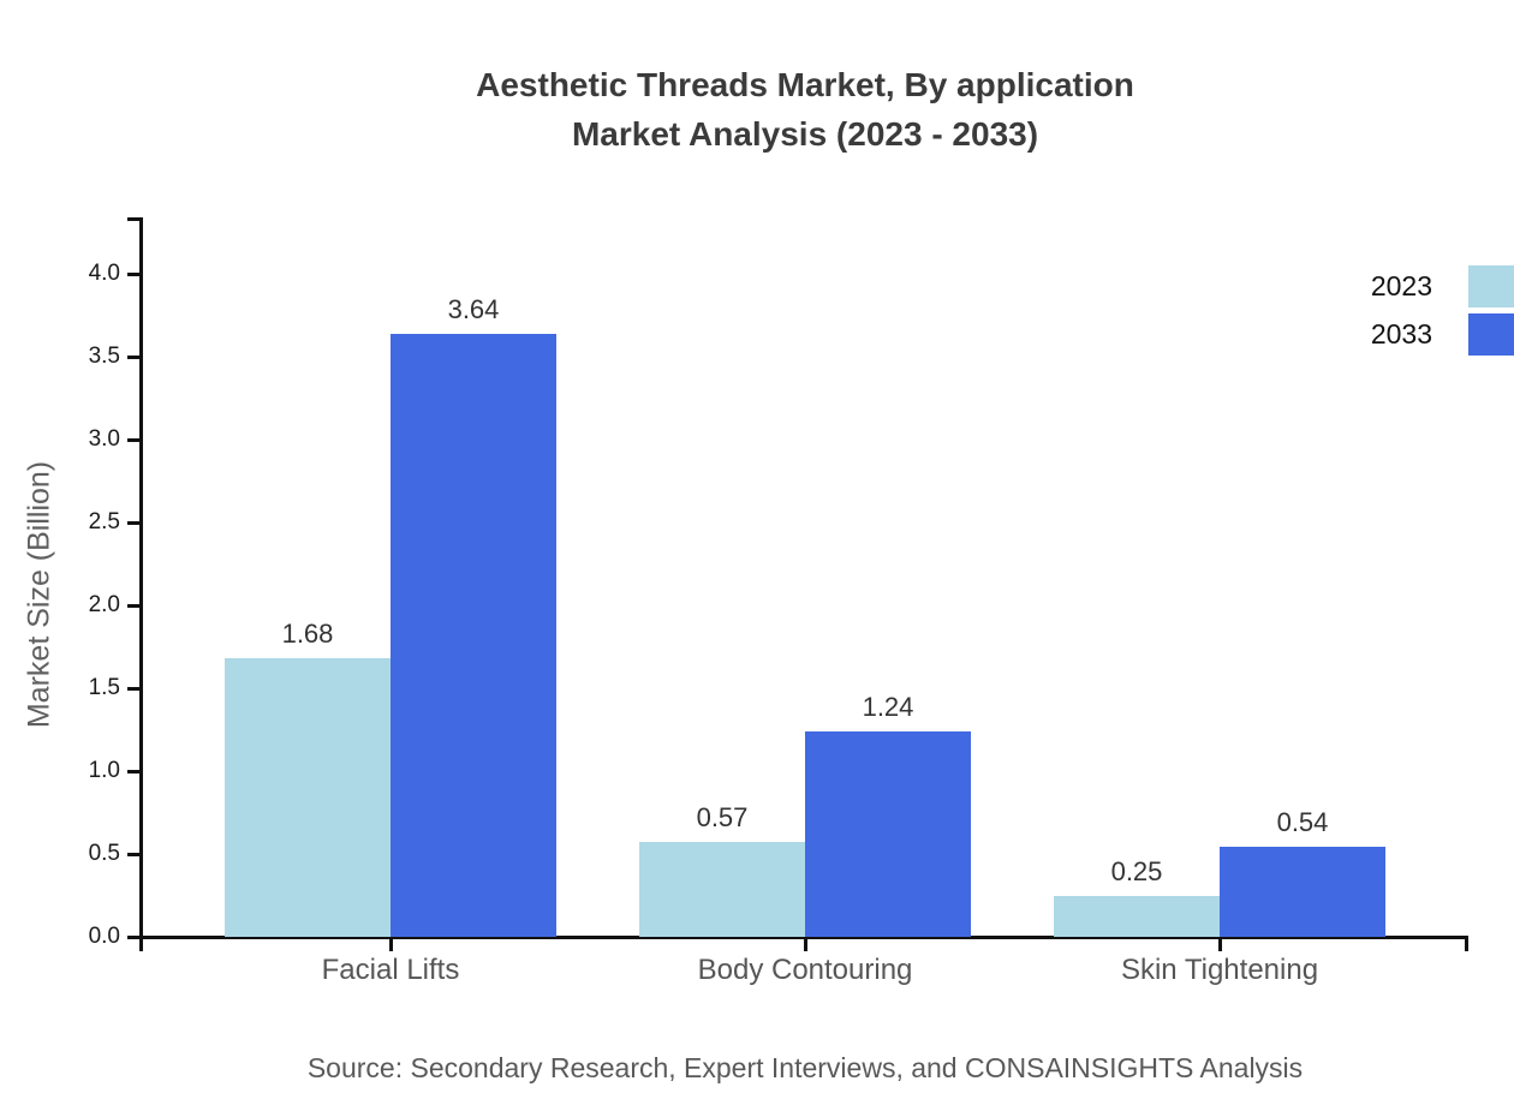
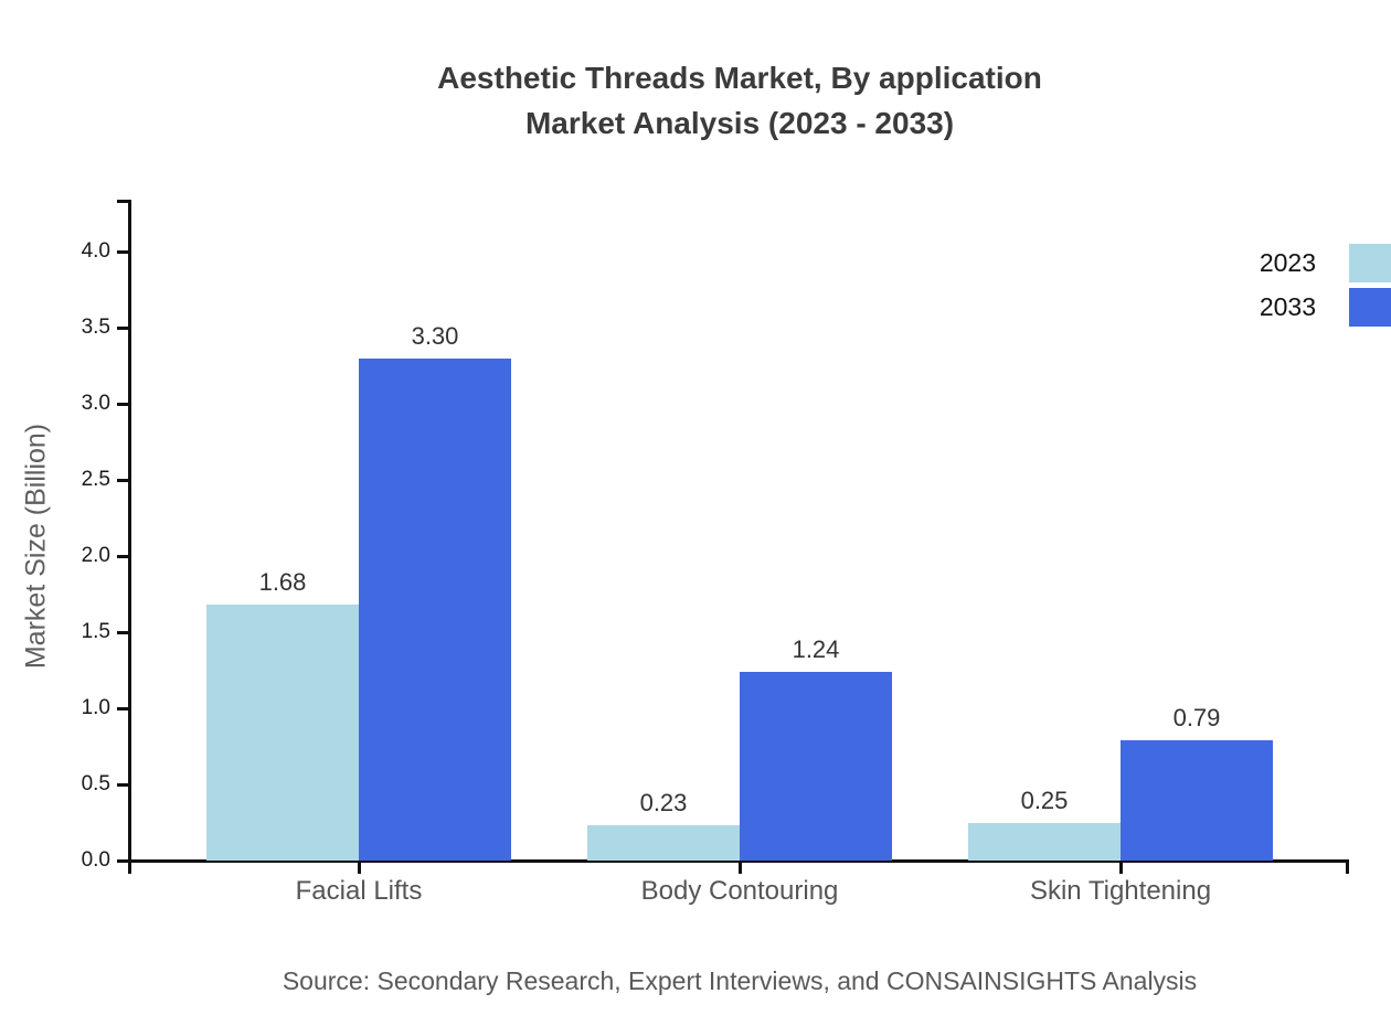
2033/Facial Lifts: 3.64 -> 3.30
2023/Body Contouring: 0.57 -> 0.23
2033/Skin Tightening: 0.54 -> 0.79
